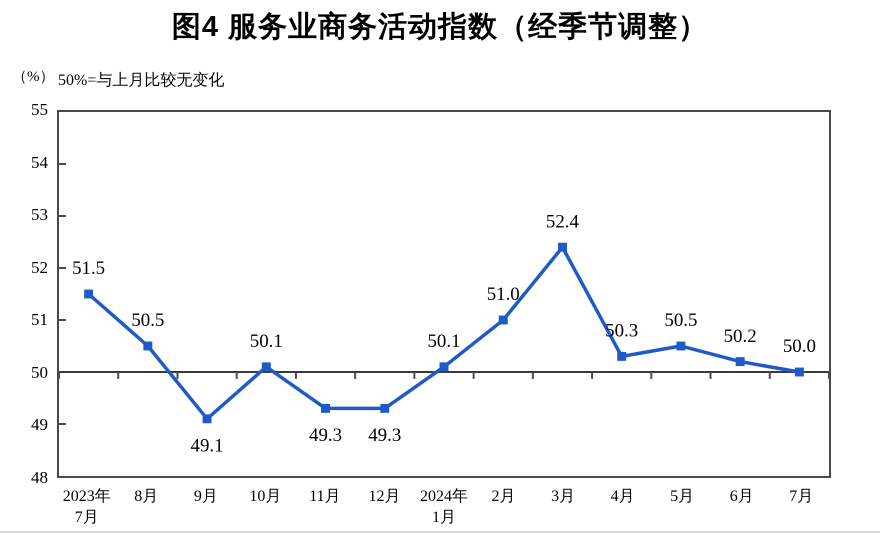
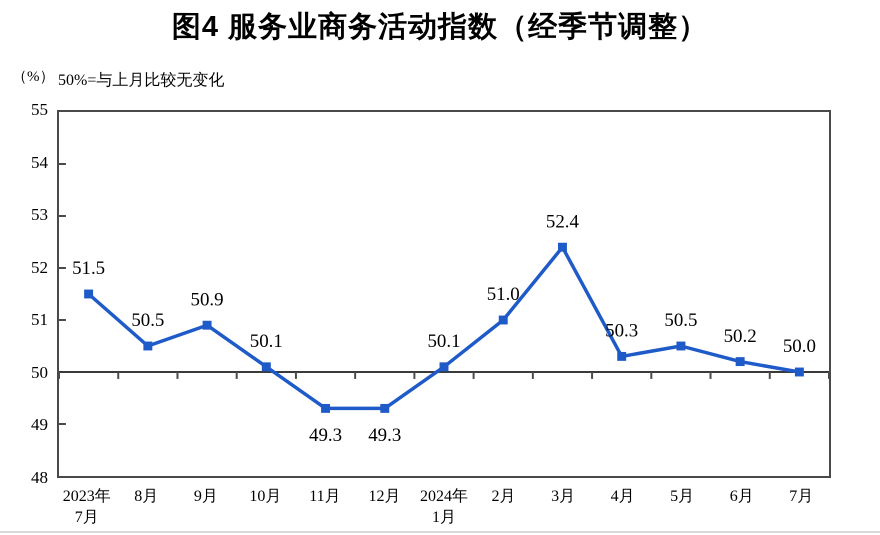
9月: 49.1 -> 50.9
